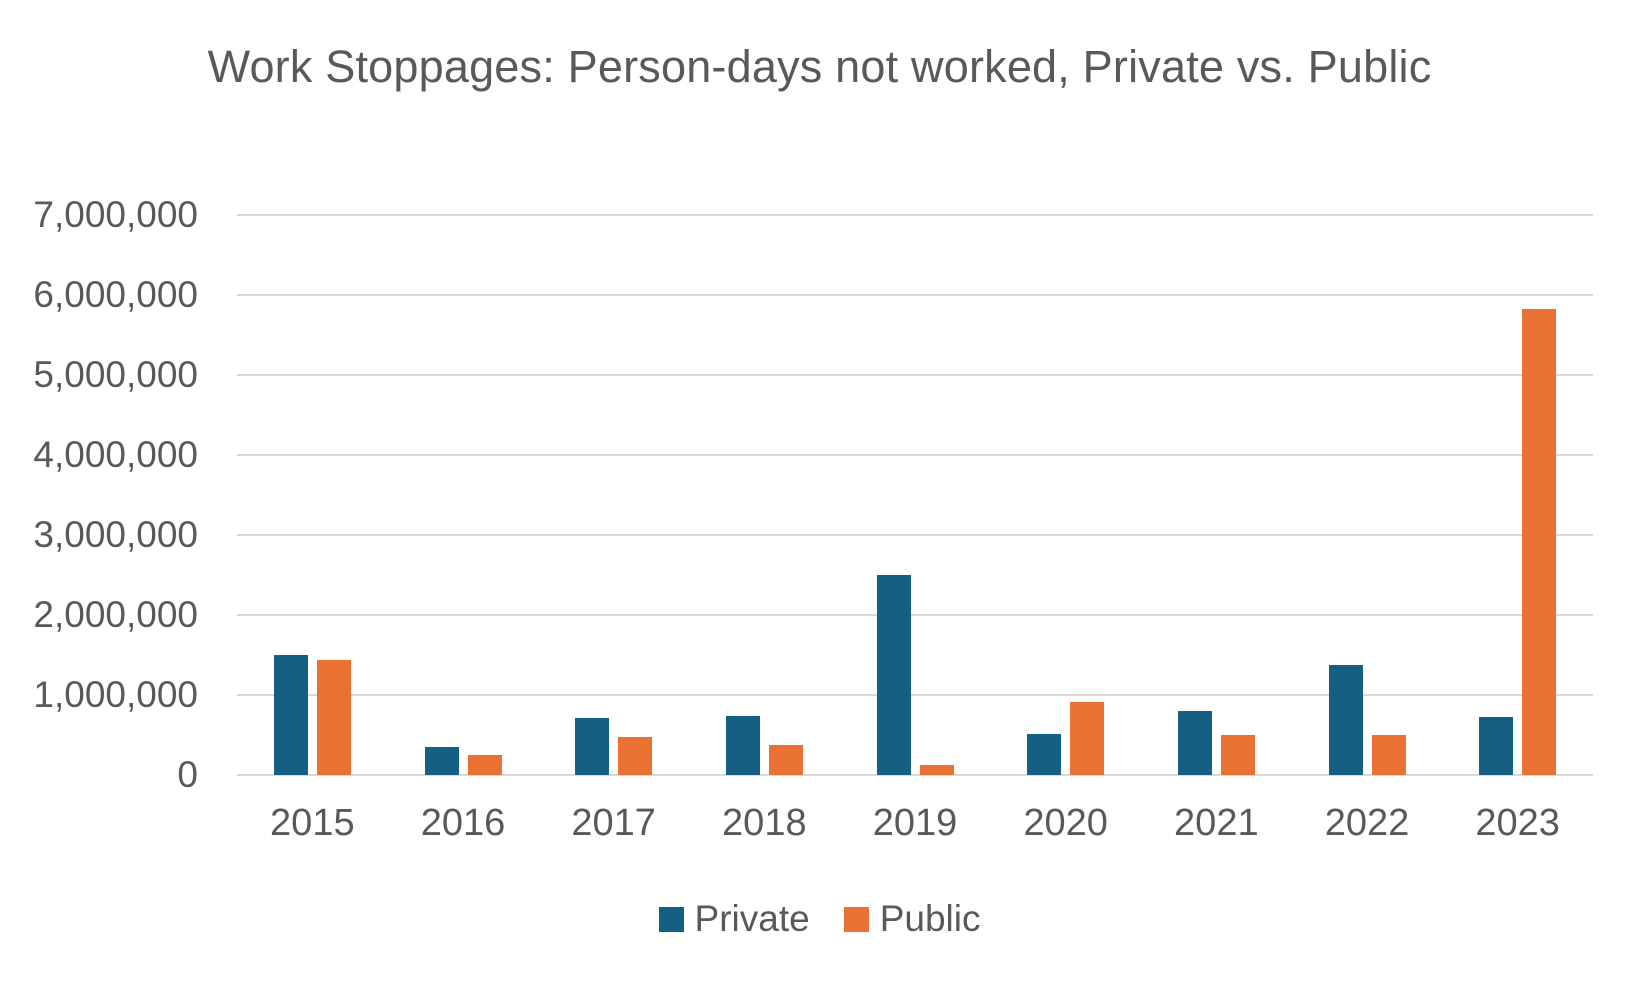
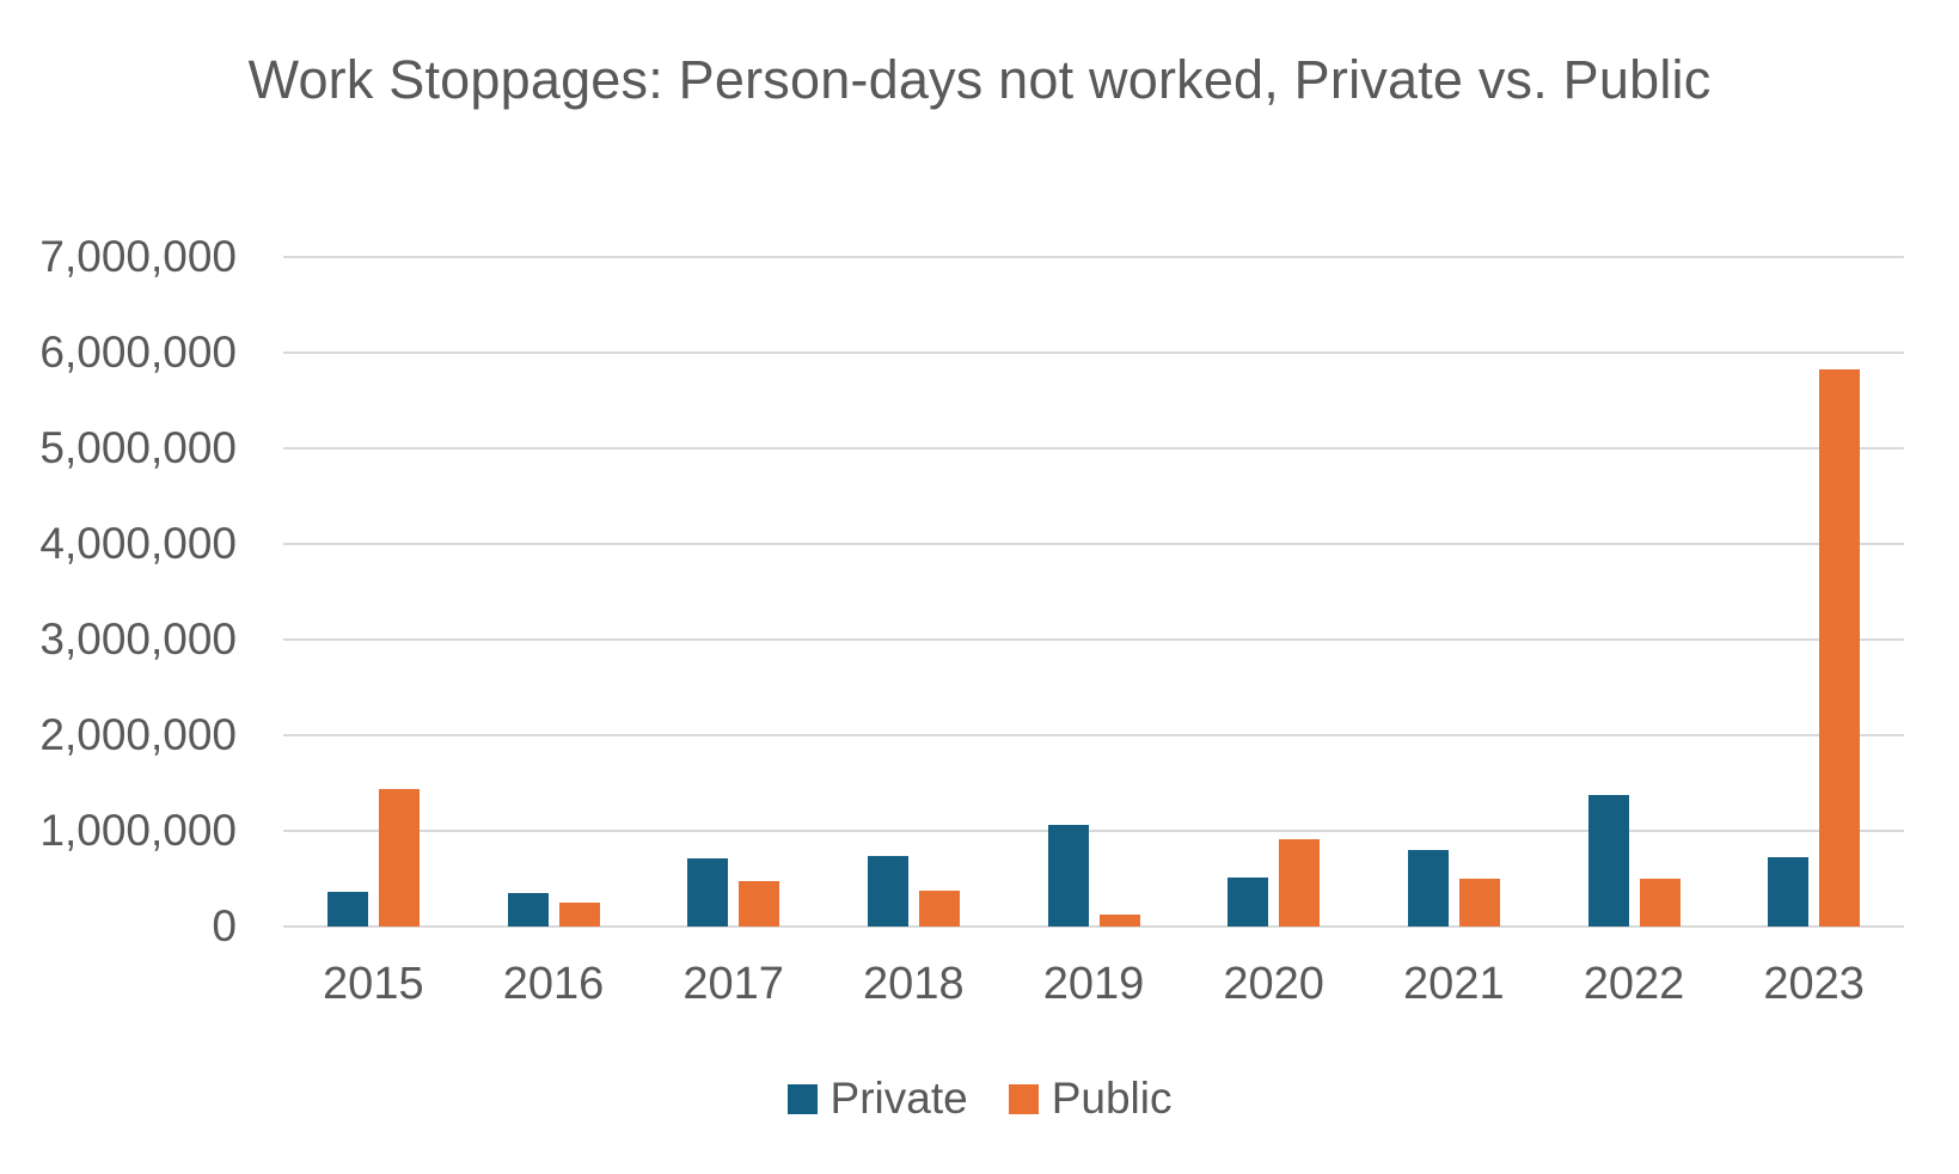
Private/2015: 1500000 -> 400000
Private/2019: 2500000 -> 1100000
